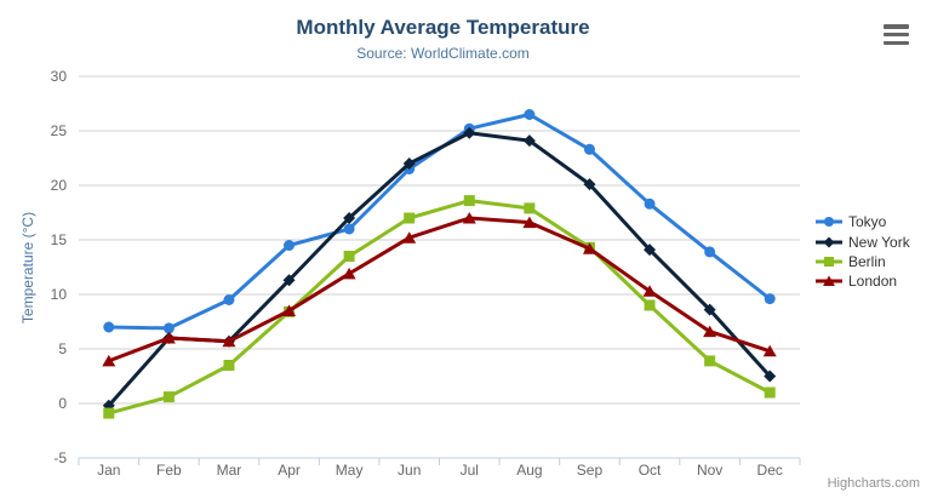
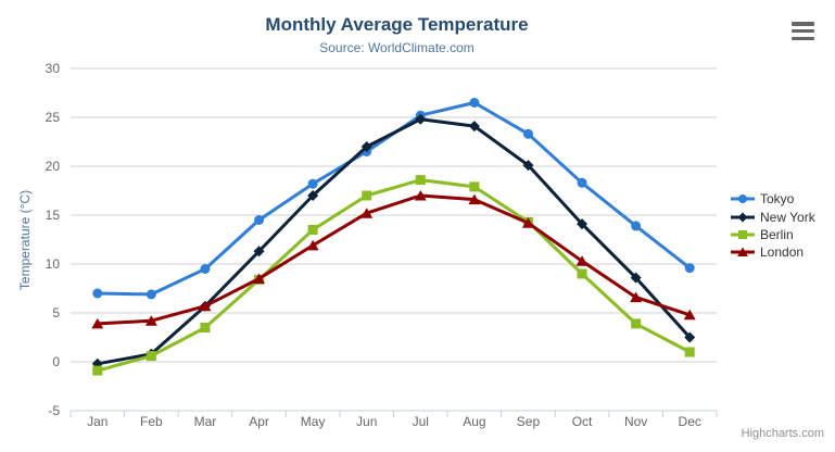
New York/Feb: 6 -> 1
London/Feb: 6 -> 4
Tokyo/May: 16 -> 18
